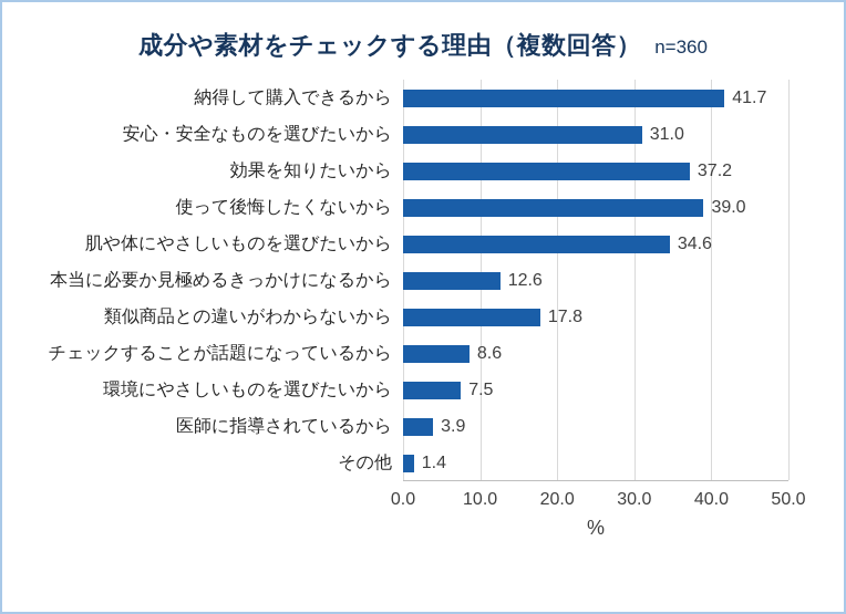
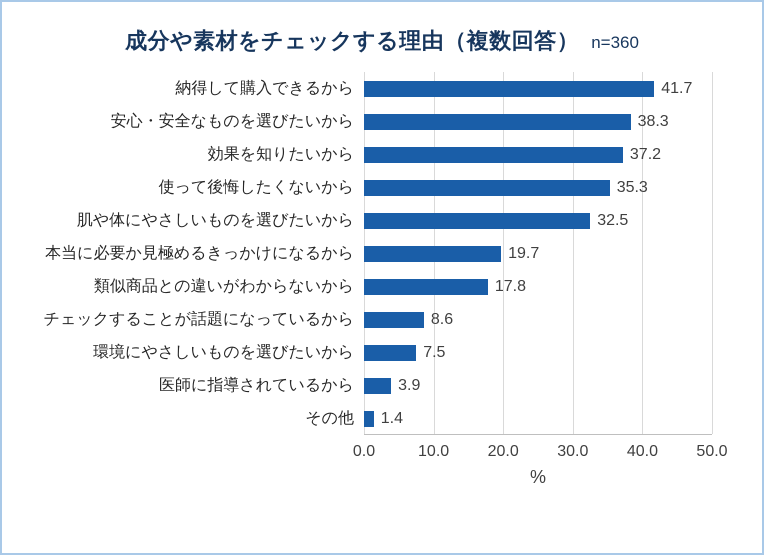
安心・安全なものを選びたいから: 31.0 -> 38.3
使って後悔したくないから: 39.0 -> 35.3
肌や体にやさしいものを選びたいから: 34.6 -> 32.5
本当に必要か見極めるきっかけになるから: 12.6 -> 19.7
